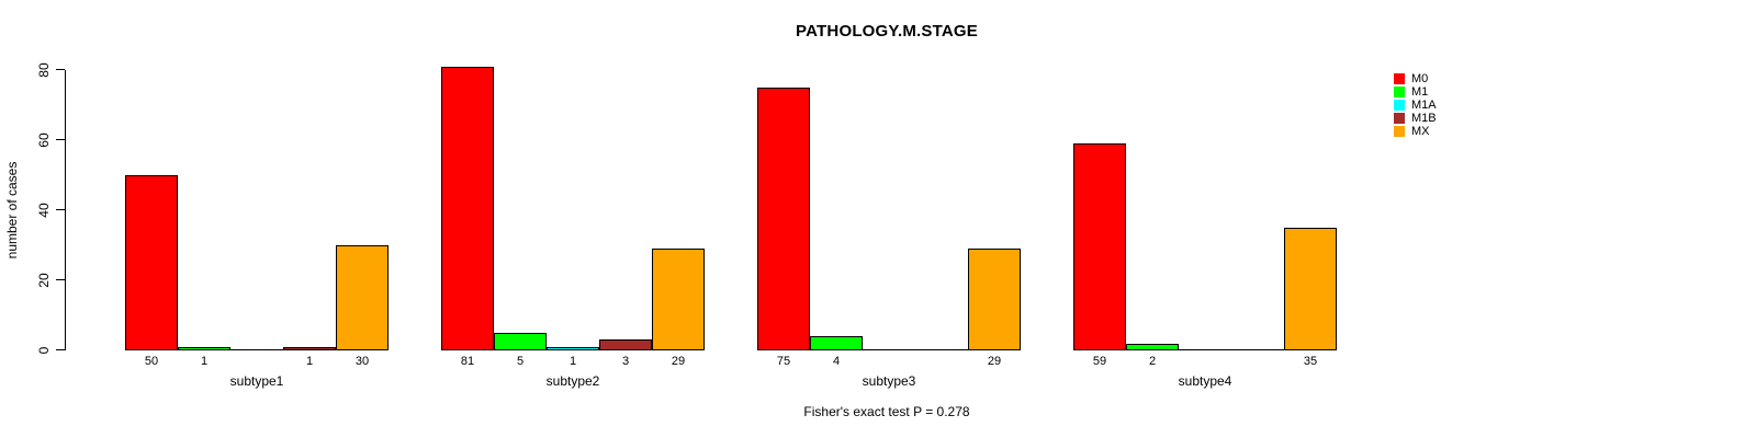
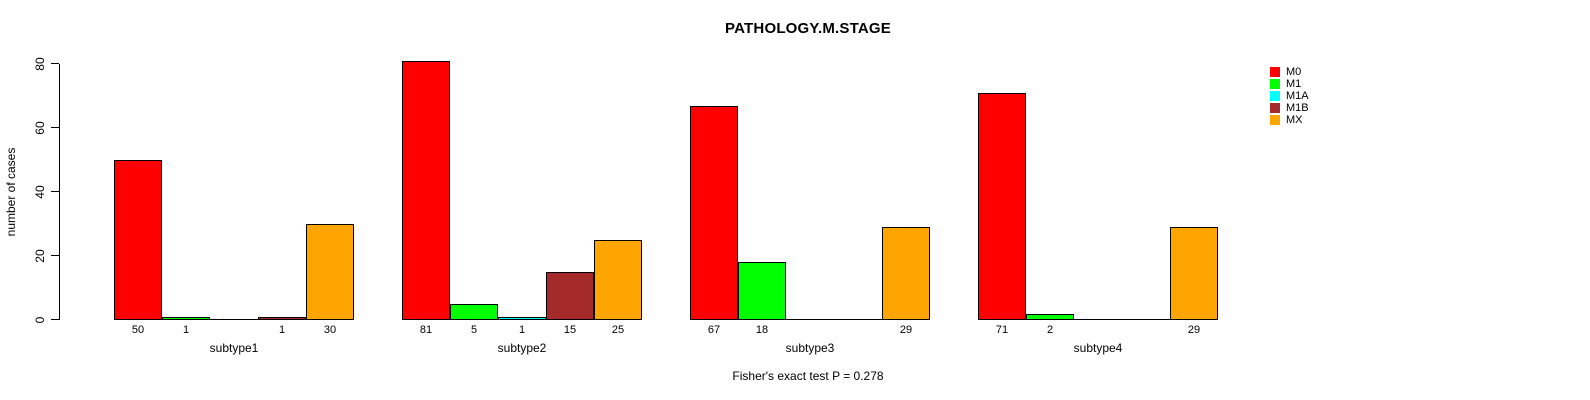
M1B/subtype2: 3 -> 15
MX/subtype2: 29 -> 25
M0/subtype3: 75 -> 67
M1/subtype3: 4 -> 18
M0/subtype4: 59 -> 71
MX/subtype4: 35 -> 29
